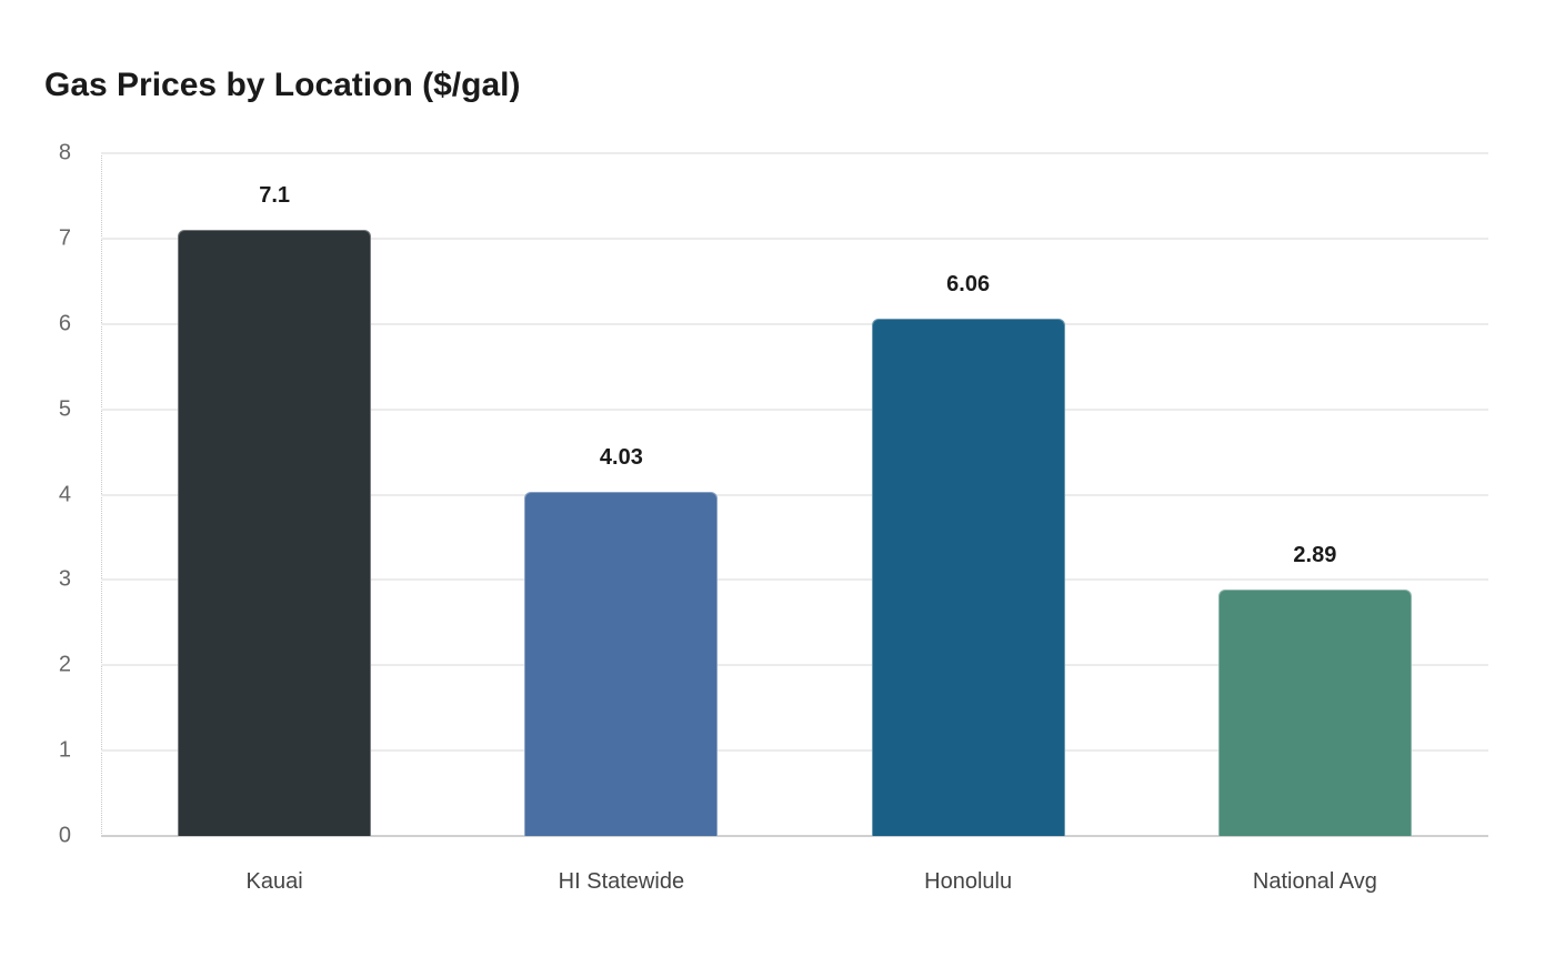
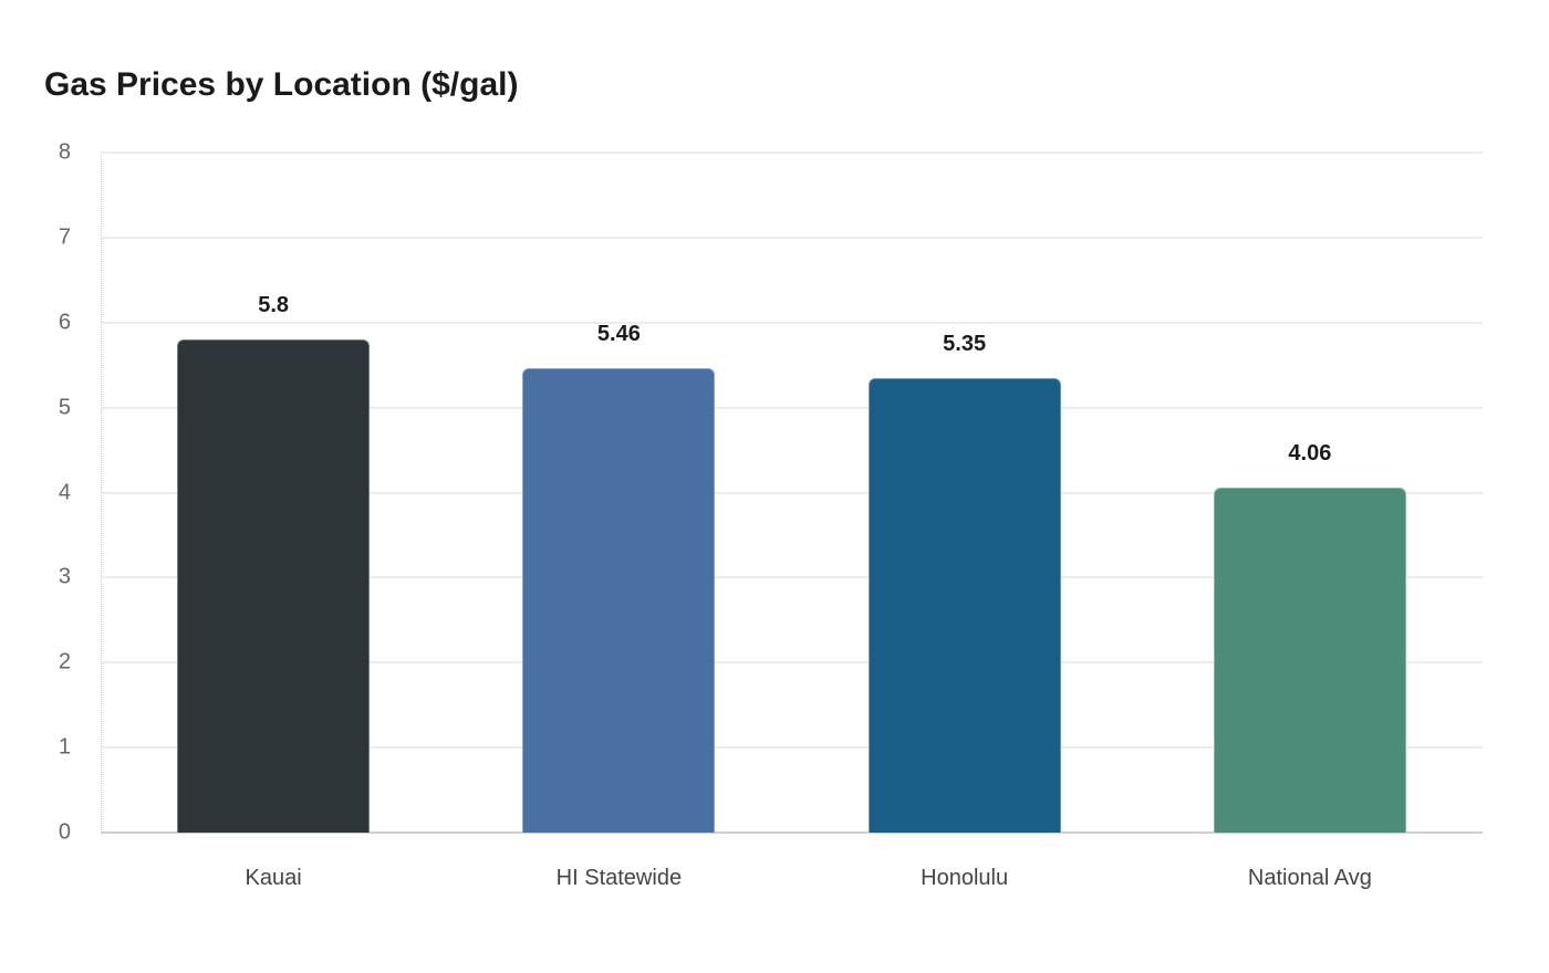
Kauai: 7.1 -> 5.8
HI Statewide: 4.03 -> 5.46
Honolulu: 6.06 -> 5.35
National Avg: 2.89 -> 4.06
